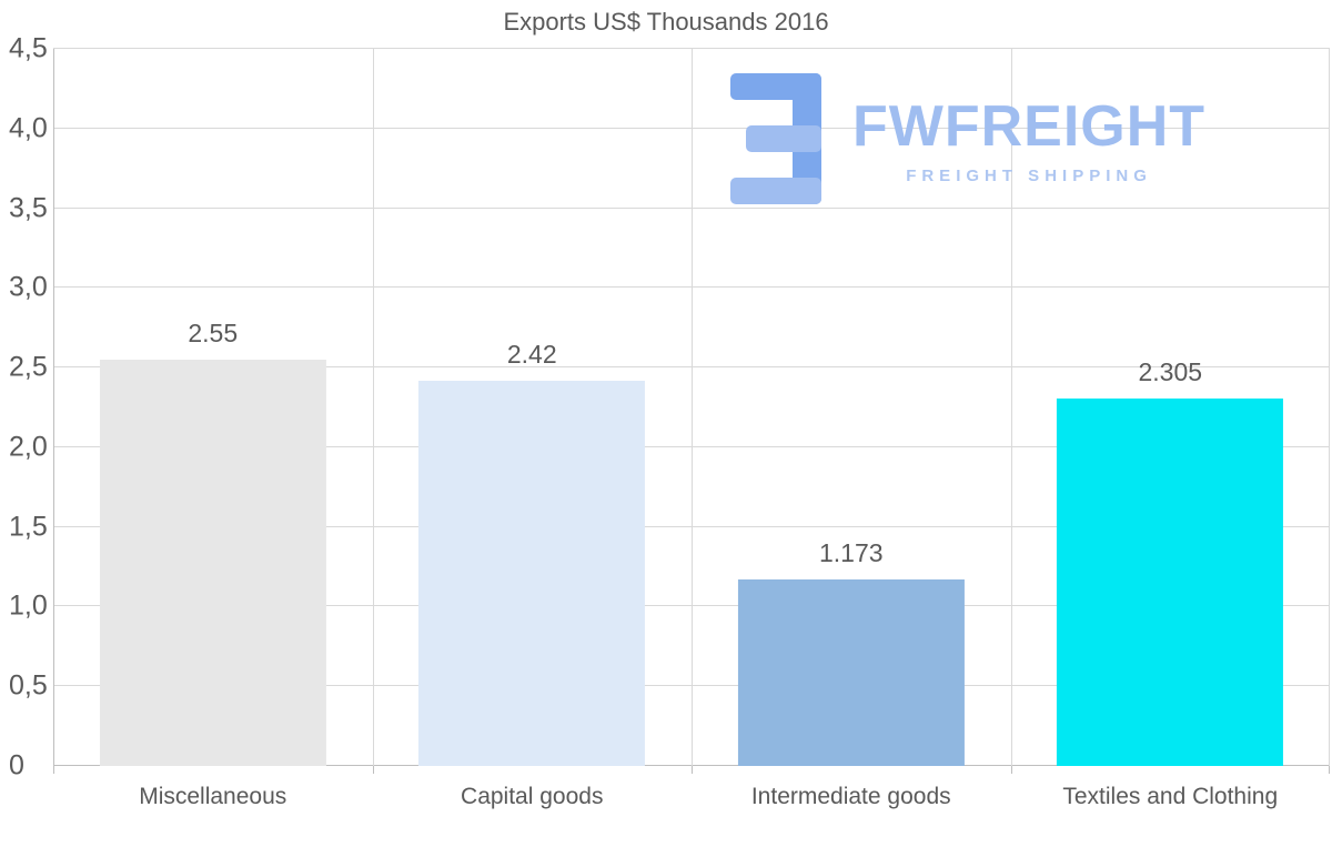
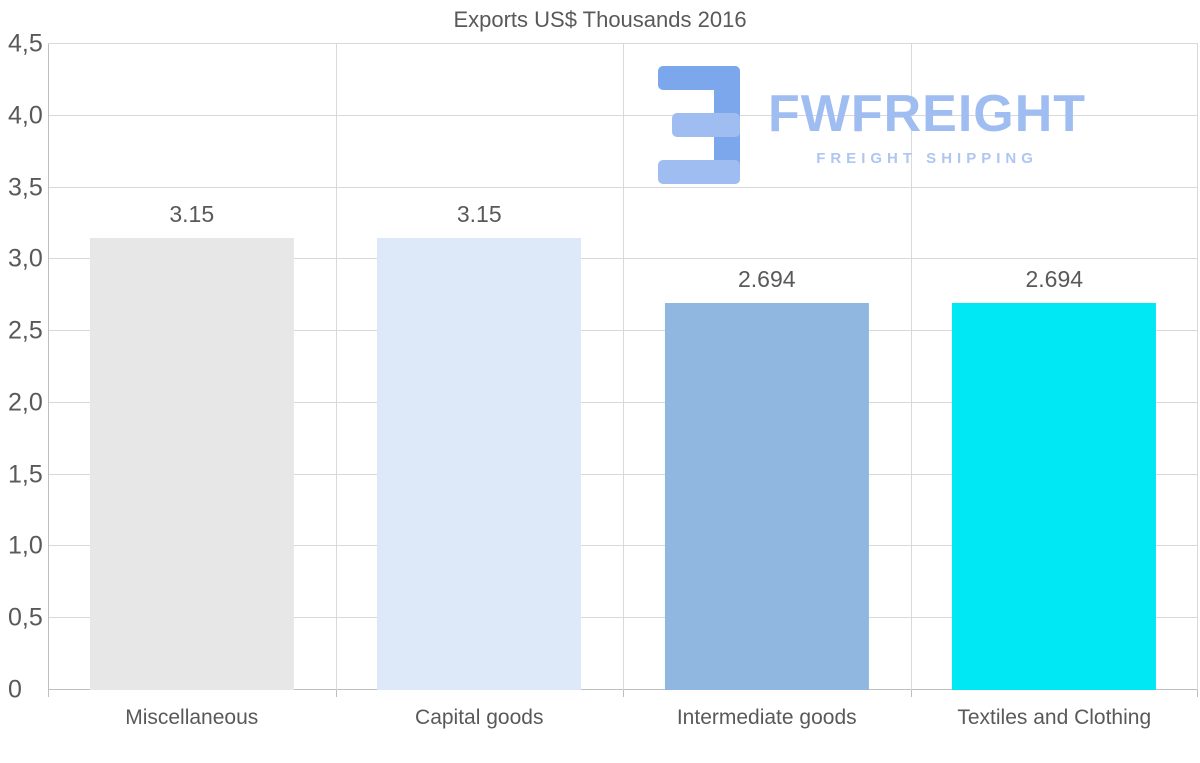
Miscellaneous: 2.55 -> 3.15
Capital goods: 2.42 -> 3.15
Intermediate goods: 1.173 -> 2.694
Textiles and Clothing: 2.305 -> 2.694
